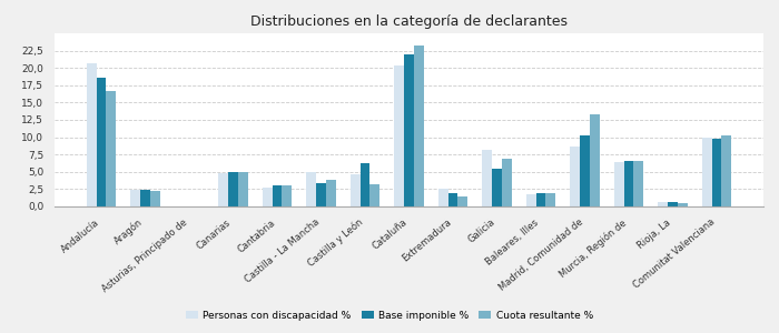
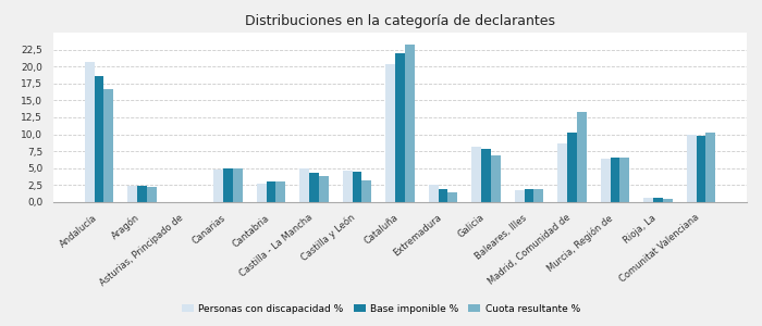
Base imponible %/Castilla - La Mancha: 3,4 -> 4,4
Base imponible %/Castilla y León: 6,2 -> 4,5
Base imponible %/Galicia: 5,4 -> 7,8
